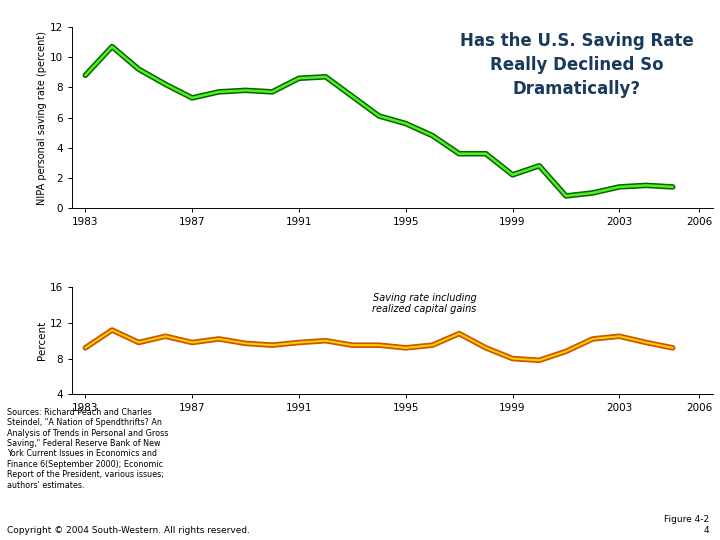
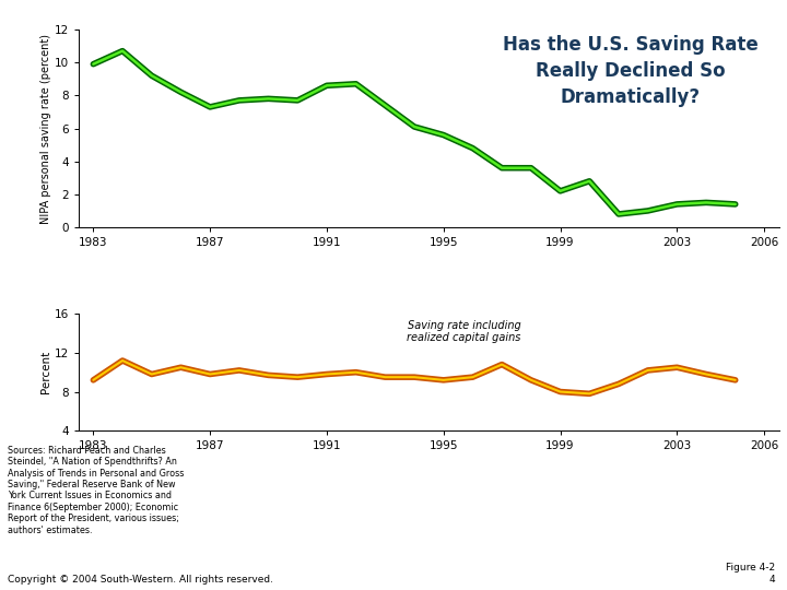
1983: 8.8 -> 9.9
